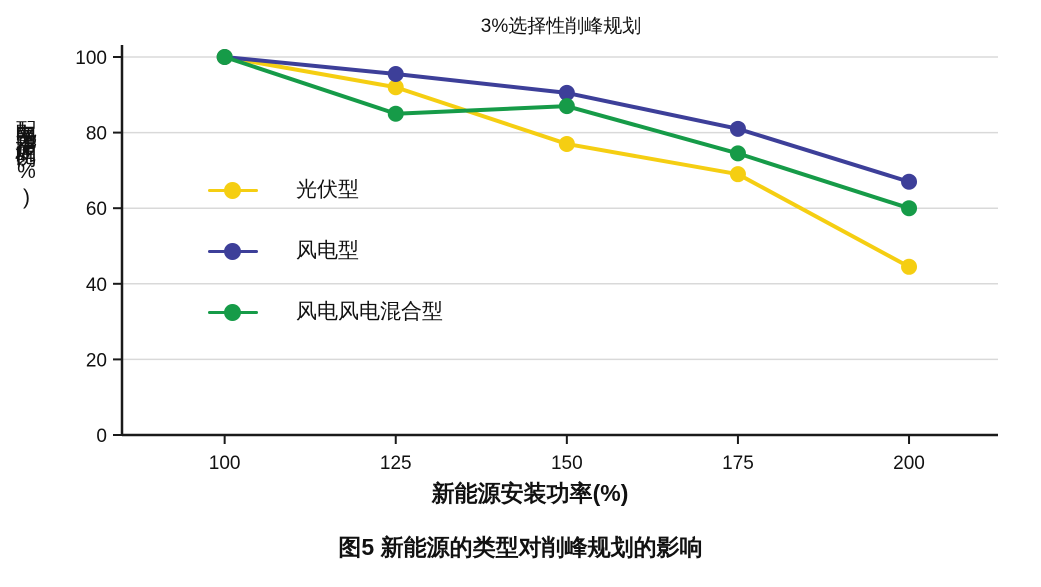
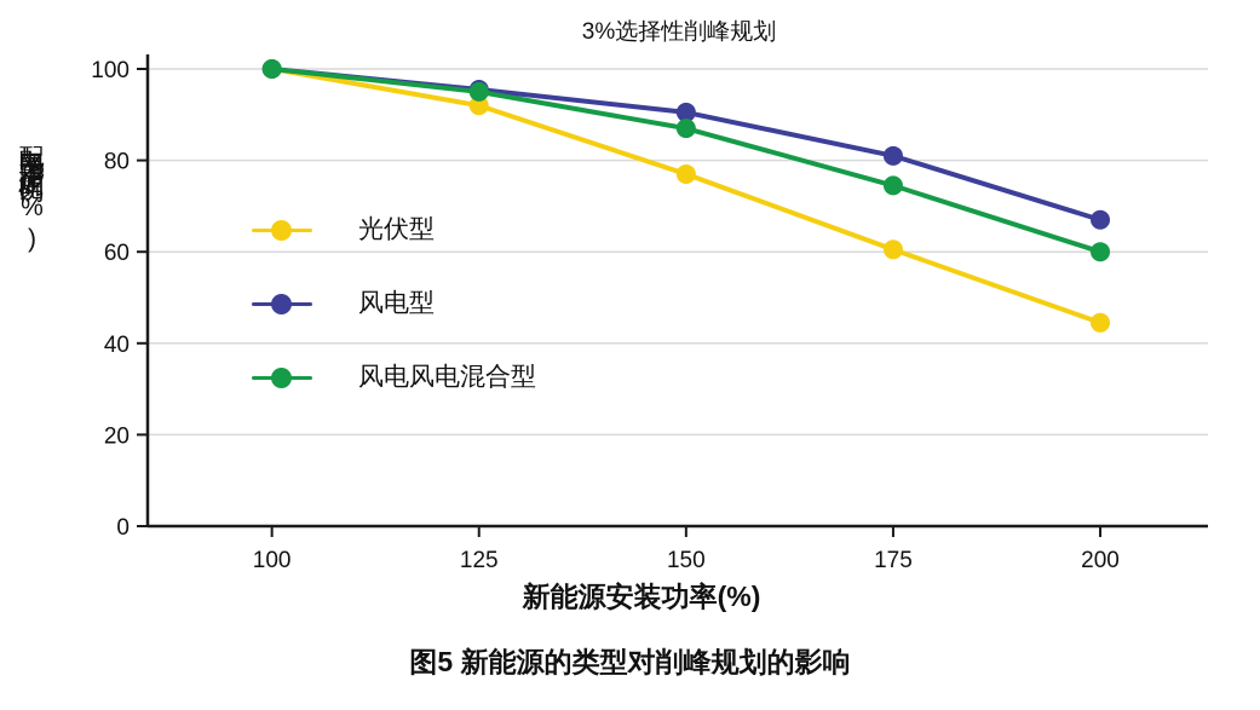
风电风电混合型/125: 85 -> 95
光伏型/175: 69 -> 60
